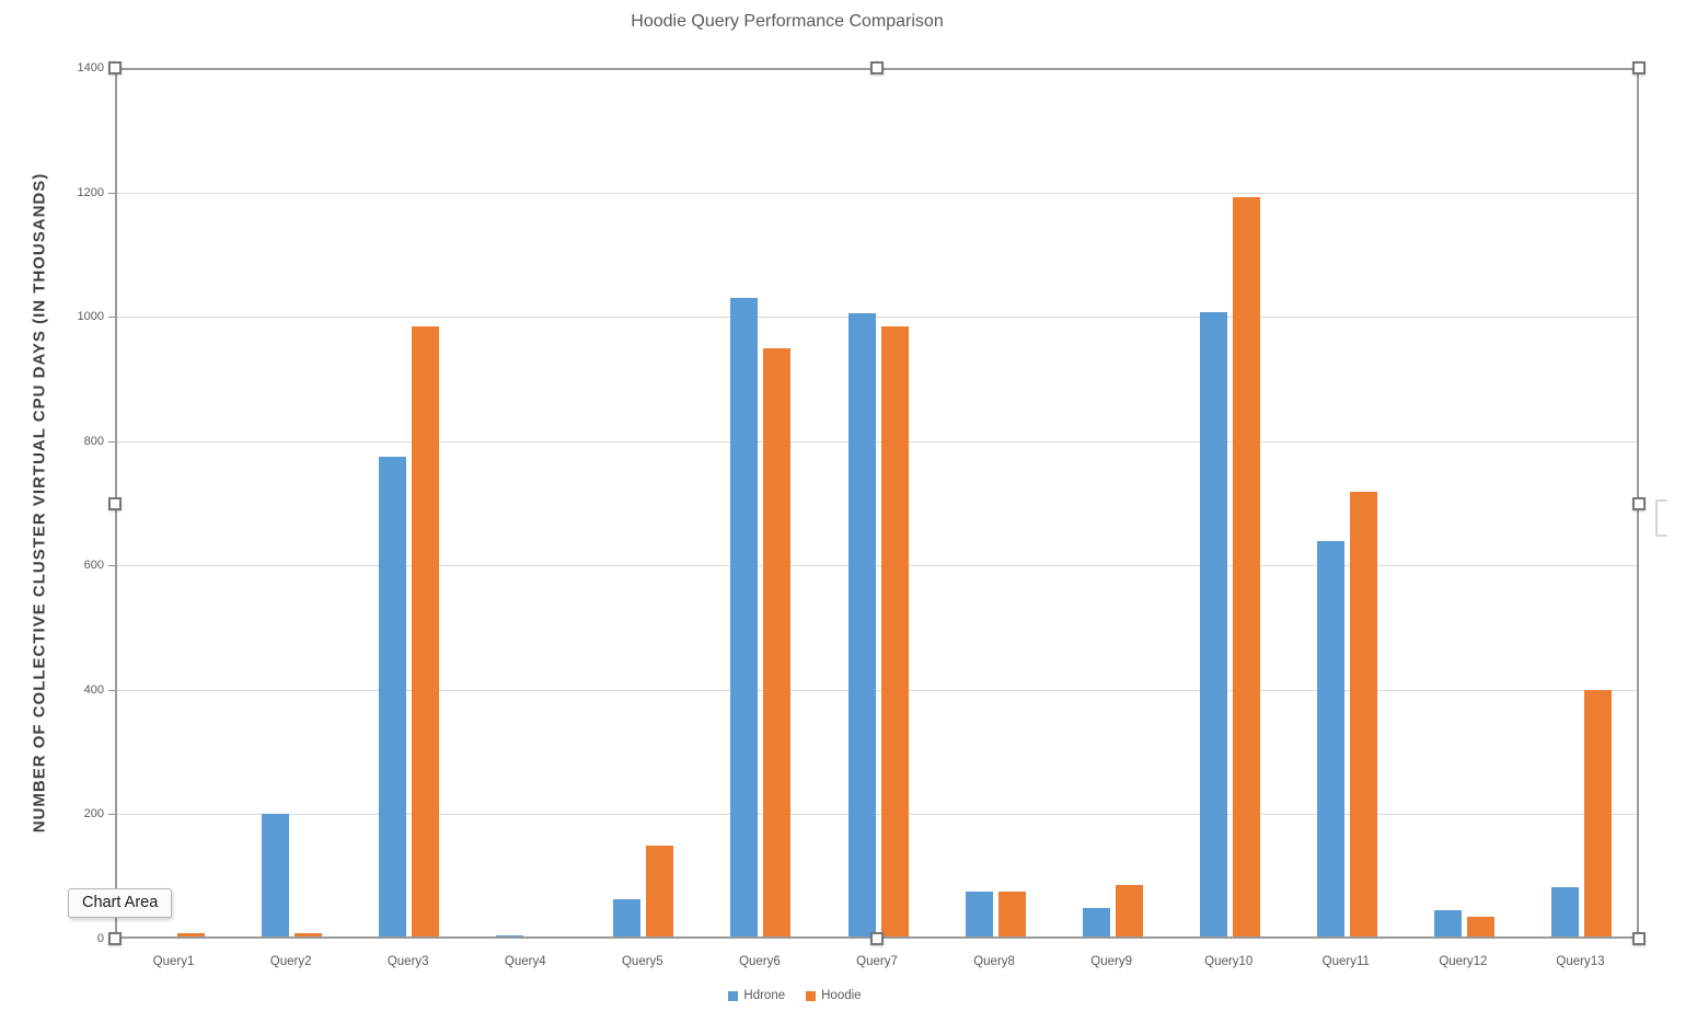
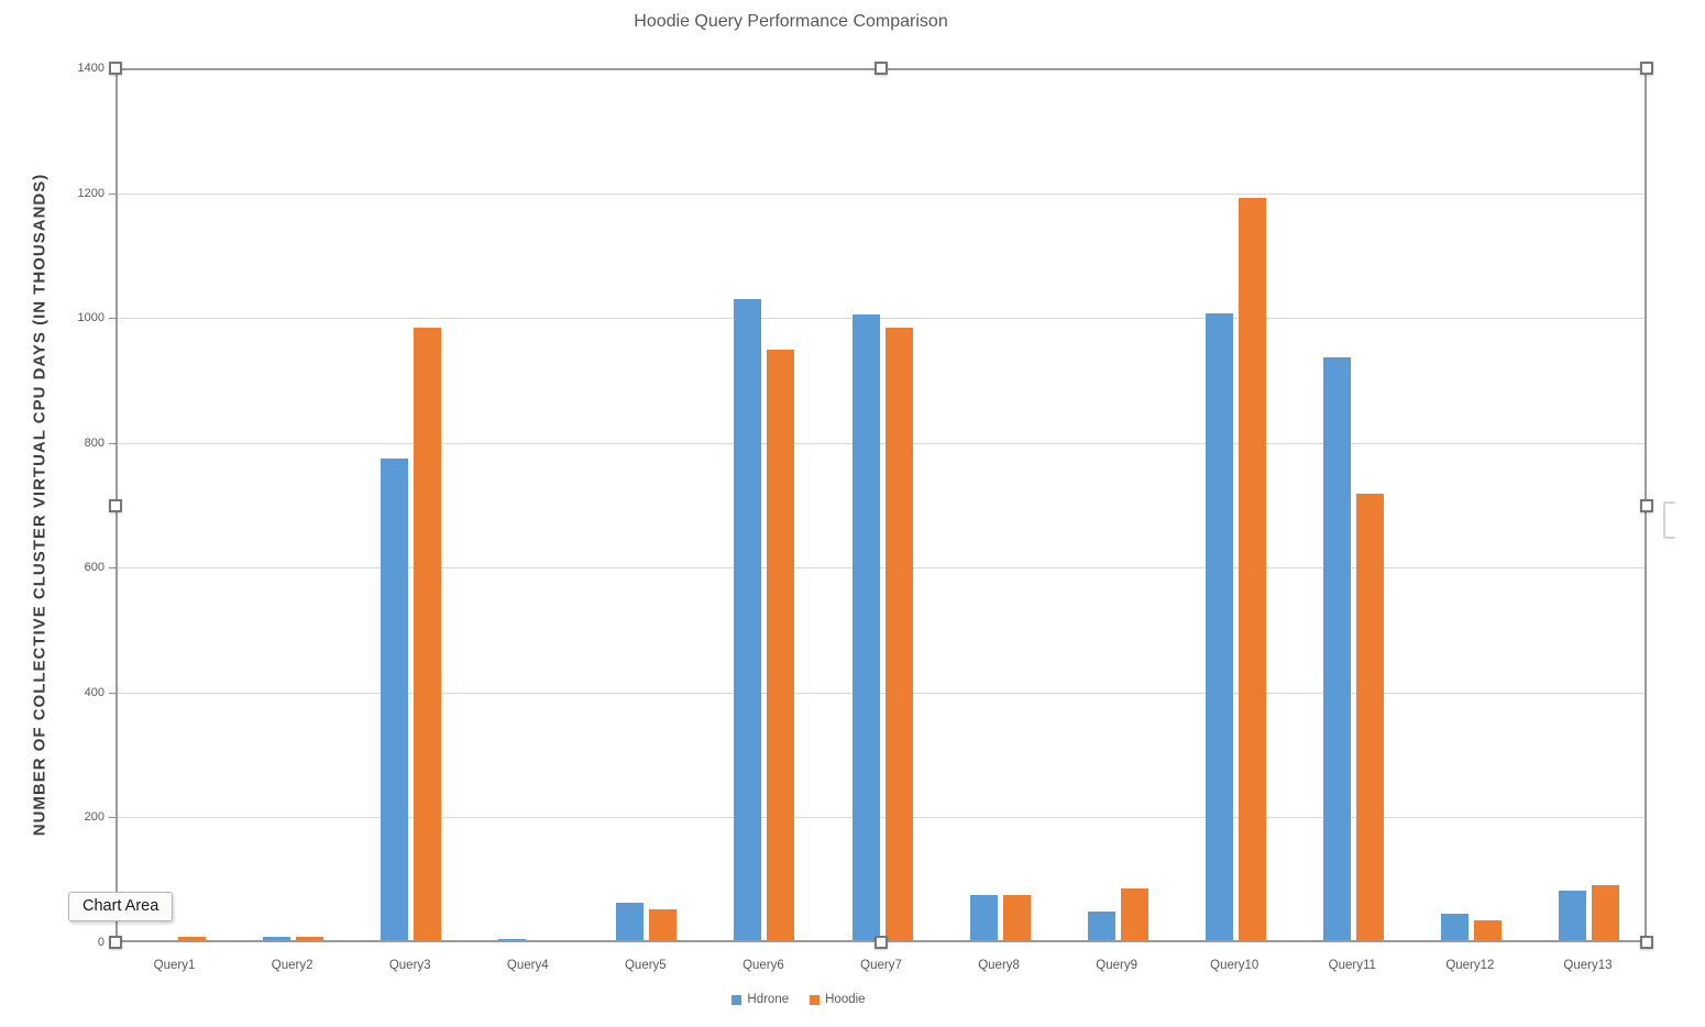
Hdrone/Query2: 200 -> 10
Hoodie/Query5: 150 -> 50
Hdrone/Query11: 640 -> 940
Hoodie/Query13: 400 -> 90
